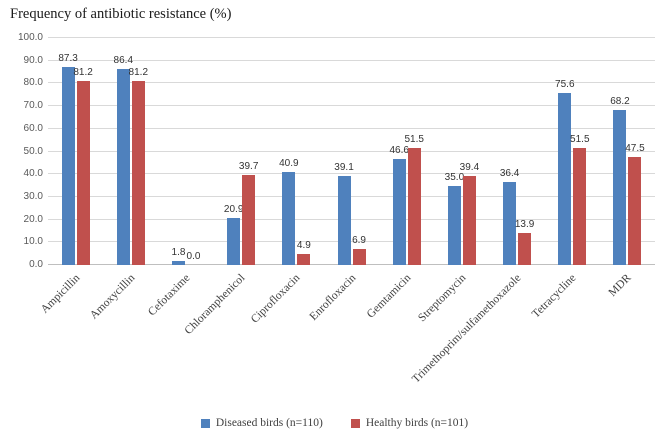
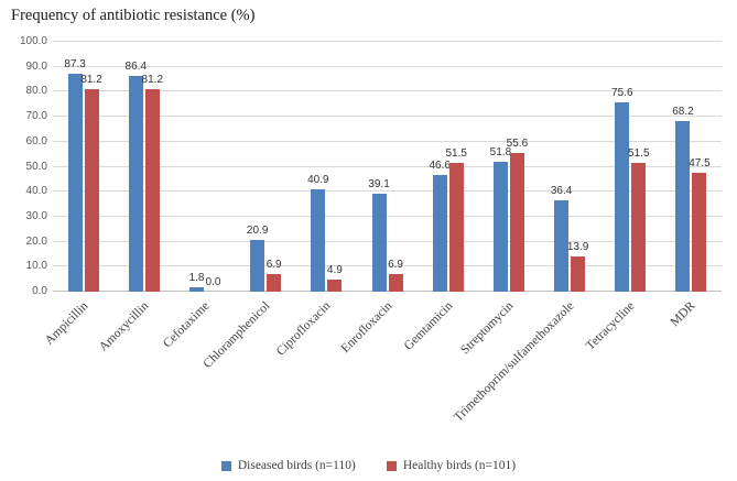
Healthy birds (n=101)/Chloramphenicol: 39.7 -> 6.9
Diseased birds (n=110)/Streptomycin: 35.0 -> 51.8
Healthy birds (n=101)/Streptomycin: 39.4 -> 55.6
